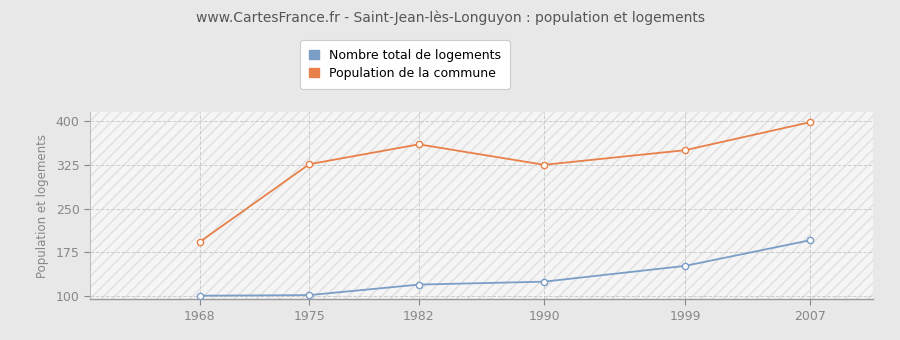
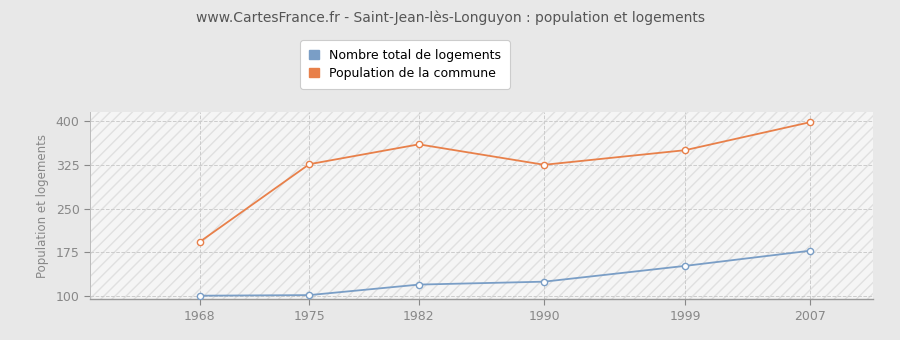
Nombre total de logements/2007: 196 -> 178
